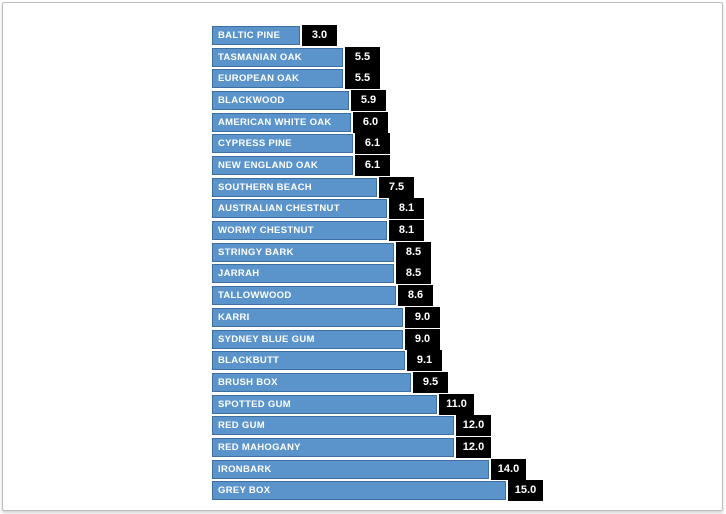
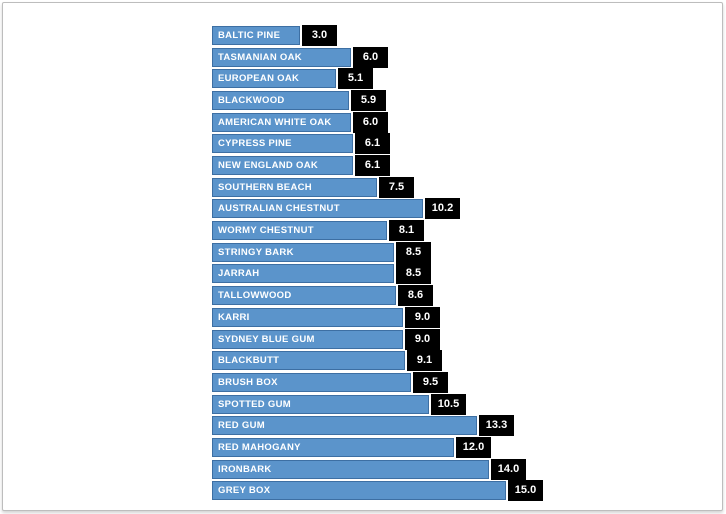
TASMANIAN OAK: 5.5 -> 6.0
EUROPEAN OAK: 5.5 -> 5.1
AUSTRALIAN CHESTNUT: 8.1 -> 10.2
SPOTTED GUM: 11.0 -> 10.5
RED GUM: 12.0 -> 13.3
